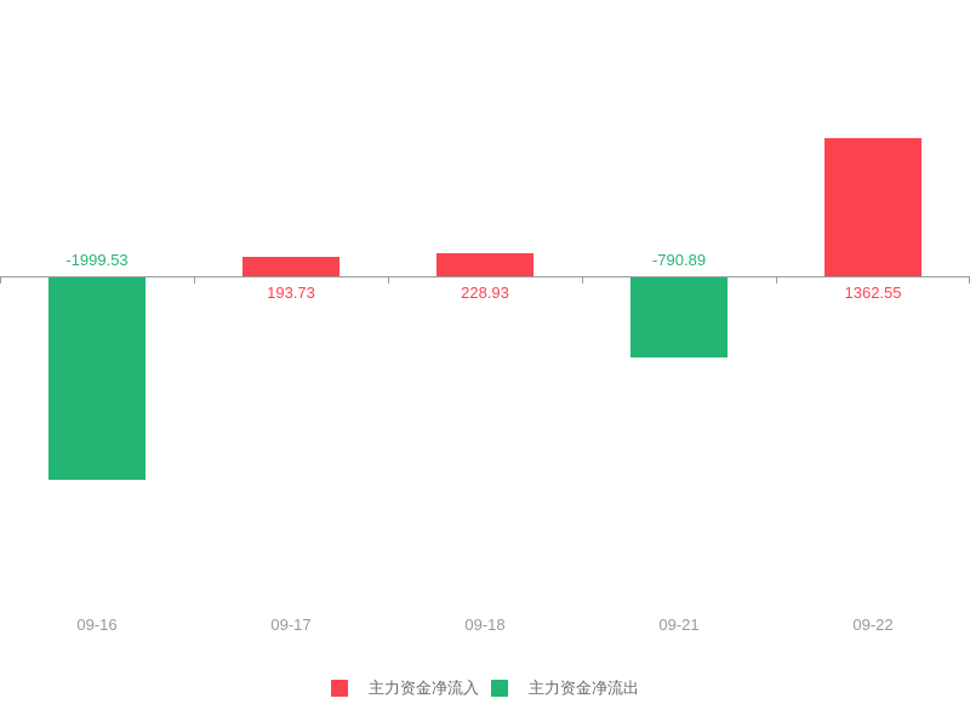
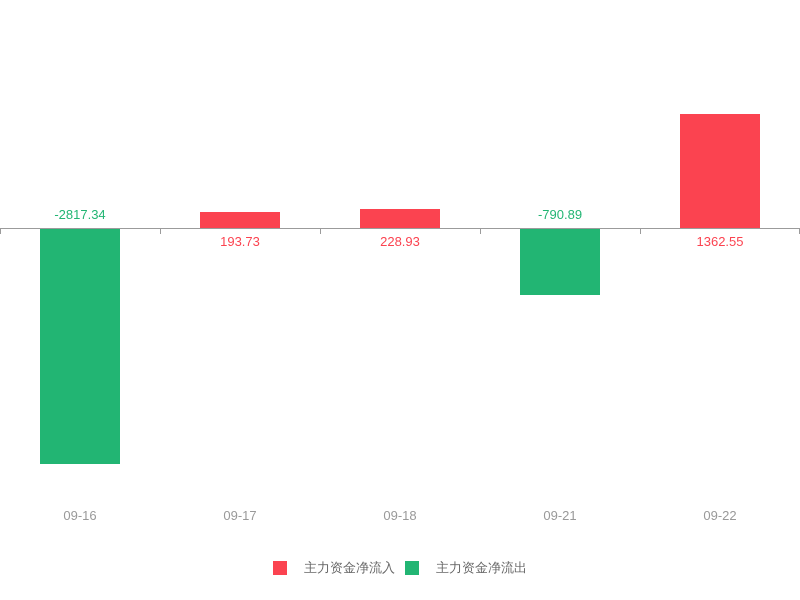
09-16: -1999.53 -> -2817.34
